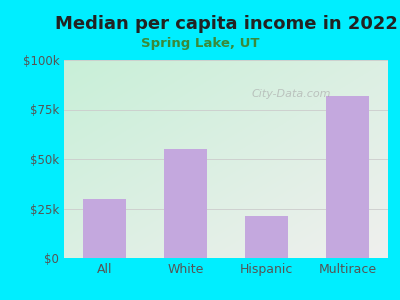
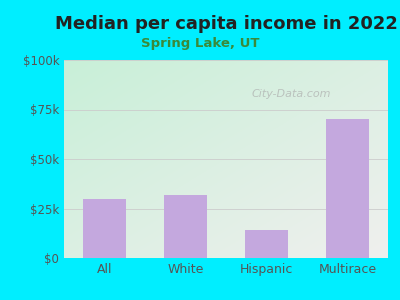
White: $55k -> $32k
Hispanic: $21k -> $14k
Multirace: $82k -> $70k
